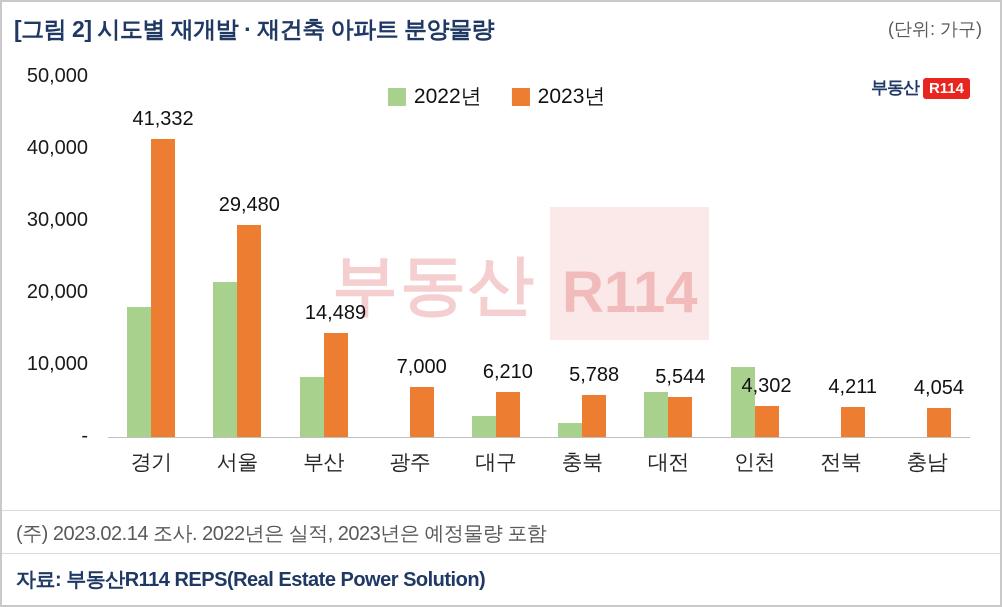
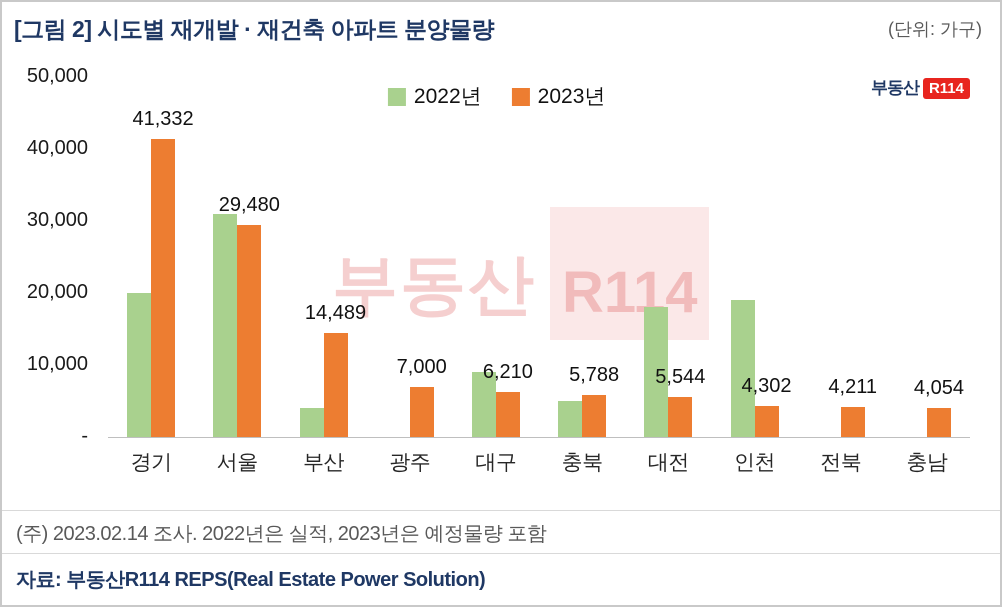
2022년/경기: 18000 -> 20000
2022년/서울: 22000 -> 31000
2022년/부산: 8000 -> 4000
2022년/대구: 3000 -> 9000
2022년/충북: 2000 -> 5000
2022년/대전: 6000 -> 18000
2022년/인천: 10000 -> 19000
